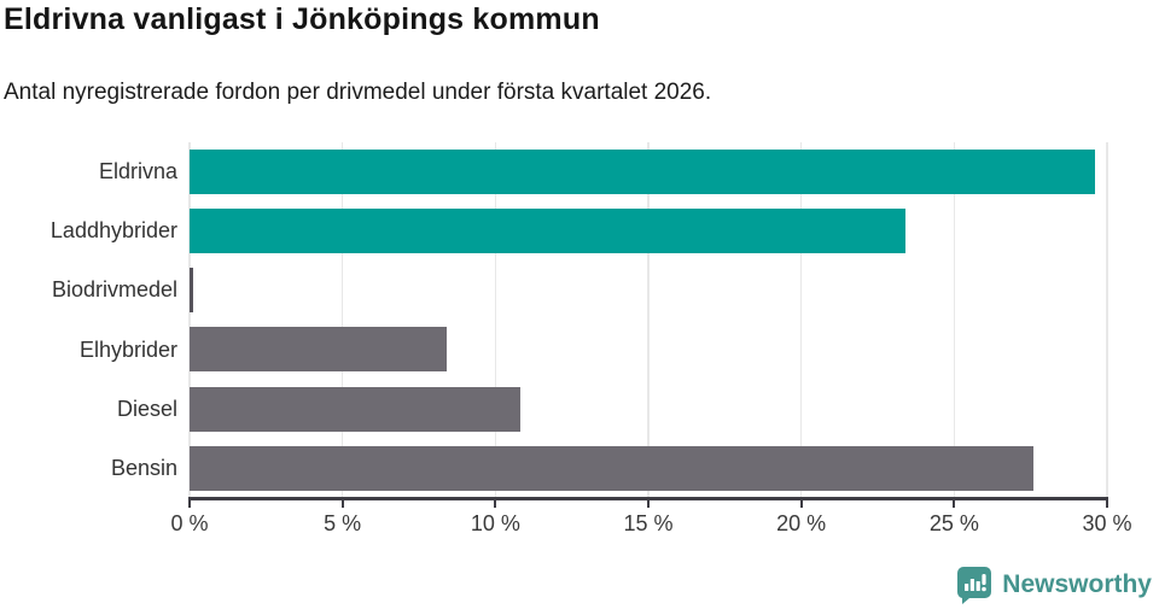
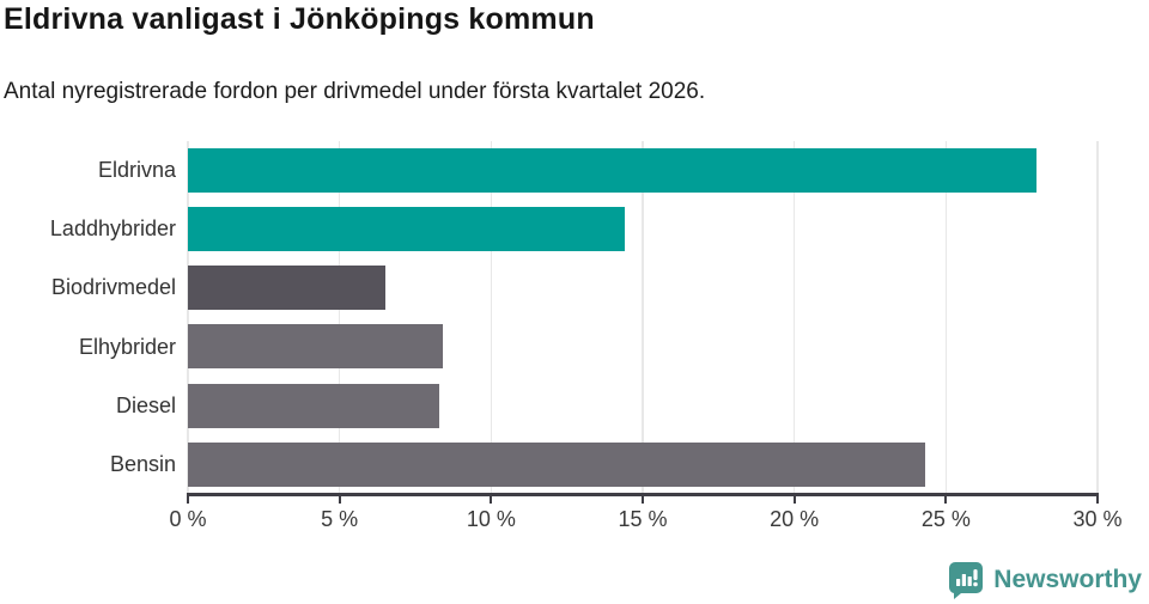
Eldrivna: 29.6% -> 28.0%
Laddhybrider: 23.4% -> 14.4%
Biodrivmedel: 0.1% -> 6.5%
Diesel: 10.8% -> 8.3%
Bensin: 27.6% -> 24.3%
